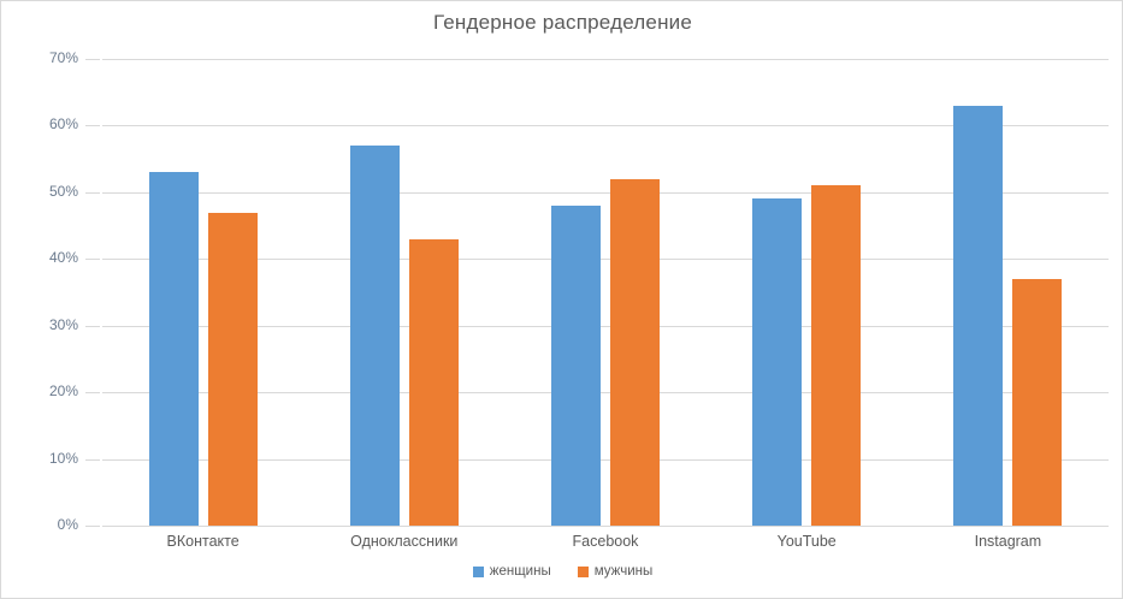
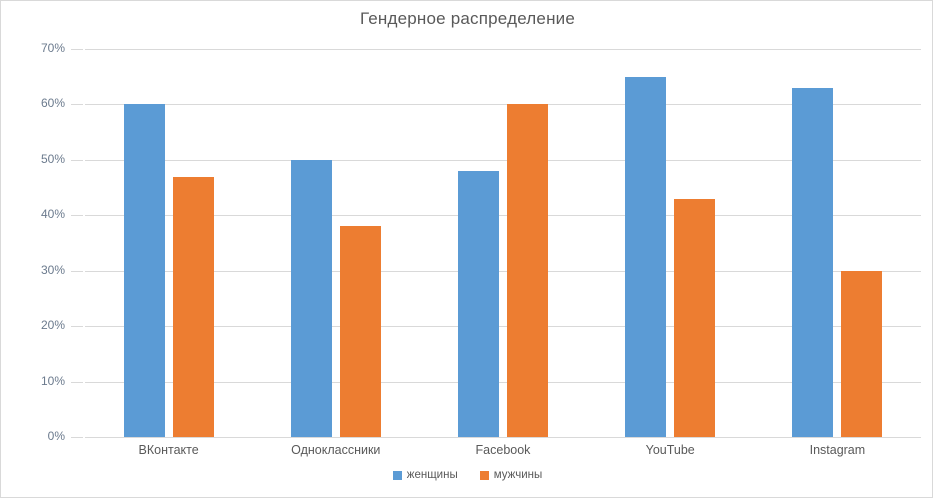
женщины/ВКонтакте: 53% -> 60%
женщины/Одноклассники: 57% -> 50%
мужчины/Одноклассники: 43% -> 38%
мужчины/Facebook: 52% -> 60%
женщины/YouTube: 49% -> 65%
мужчины/YouTube: 51% -> 43%
мужчины/Instagram: 37% -> 30%
